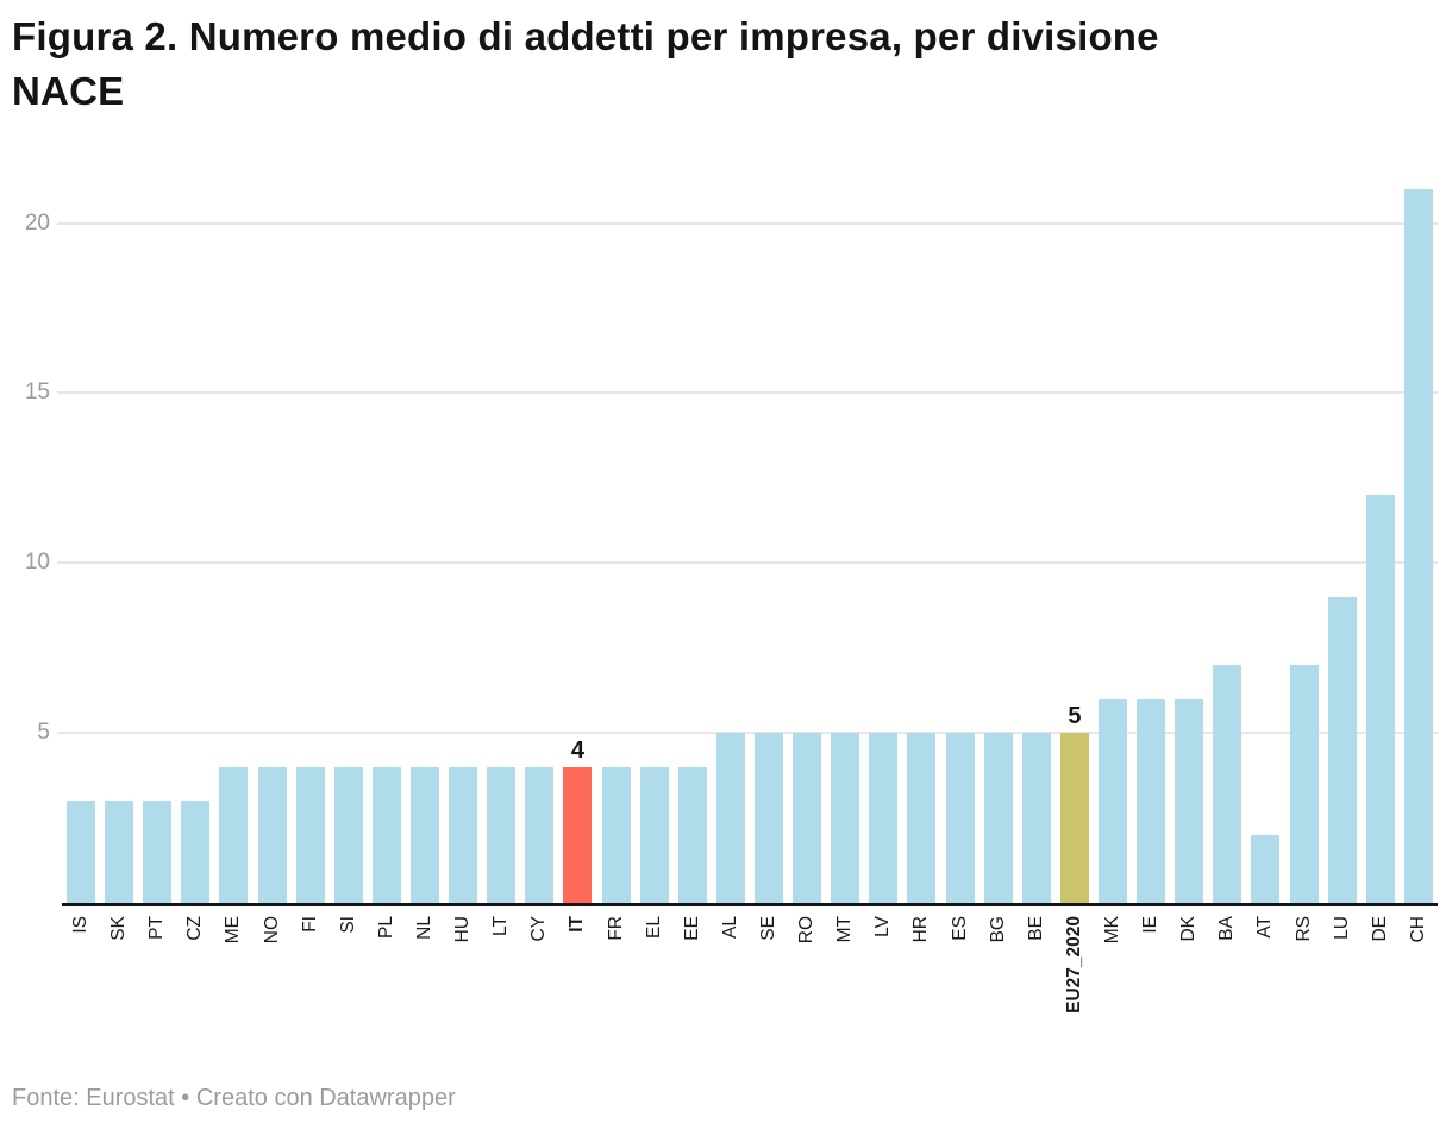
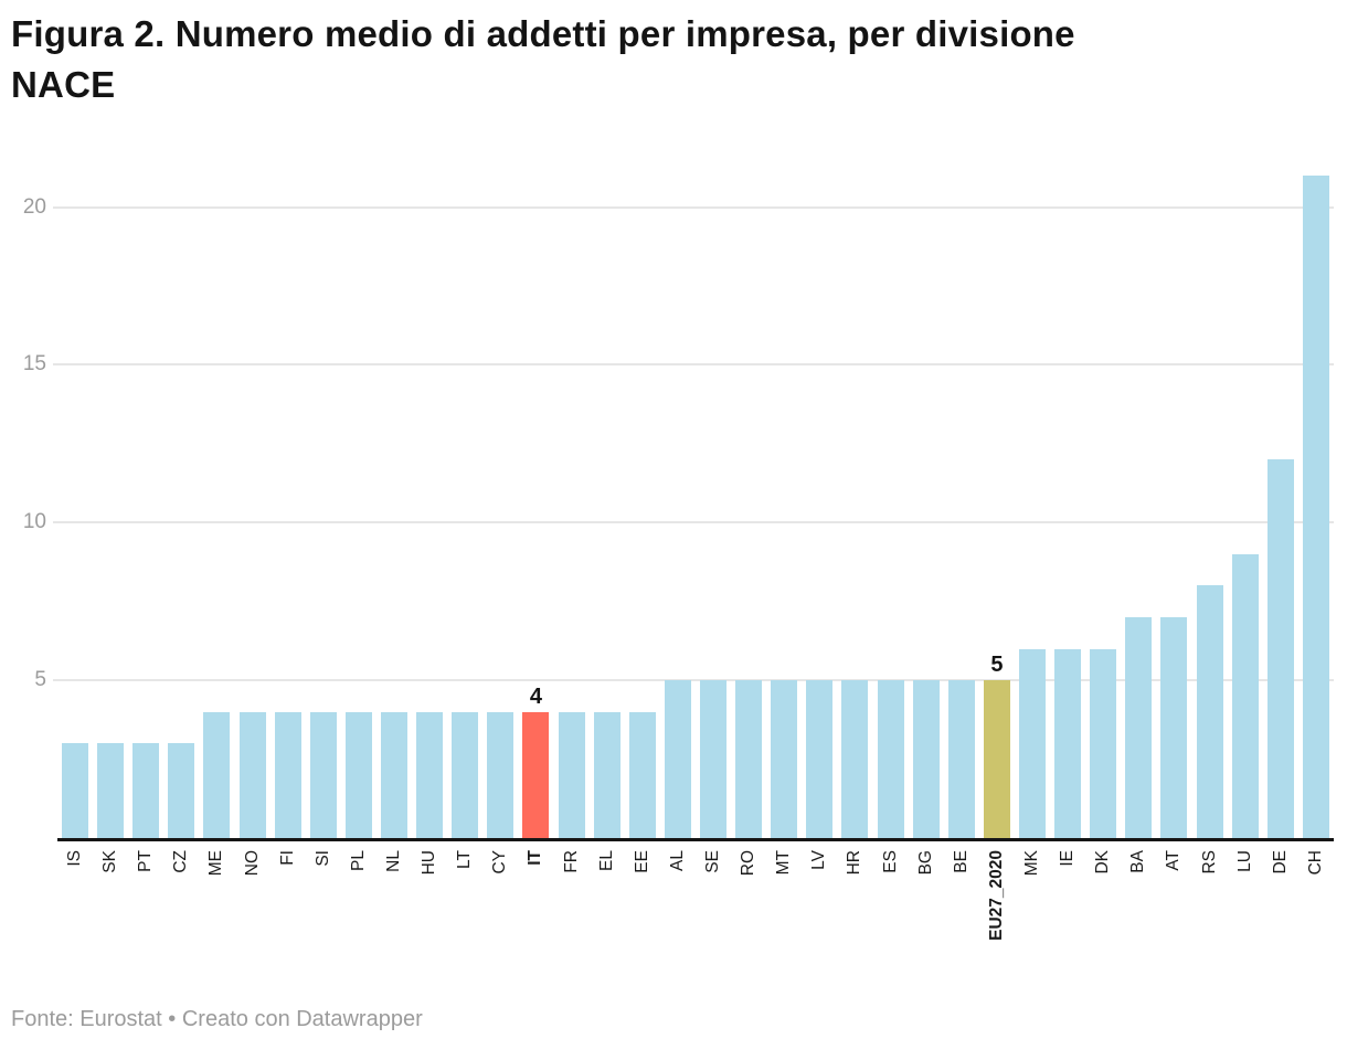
AT: 2 -> 7
RS: 7 -> 8
